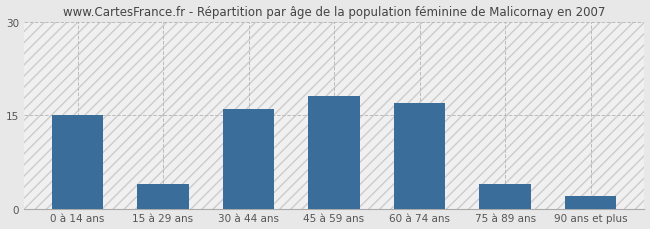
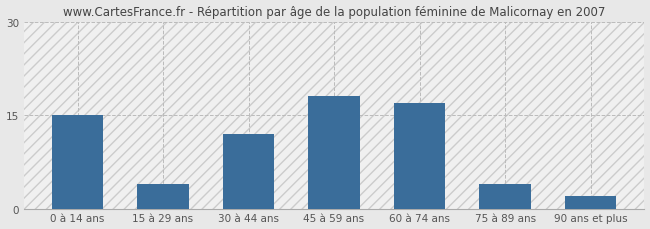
30 à 44 ans: 16 -> 12
